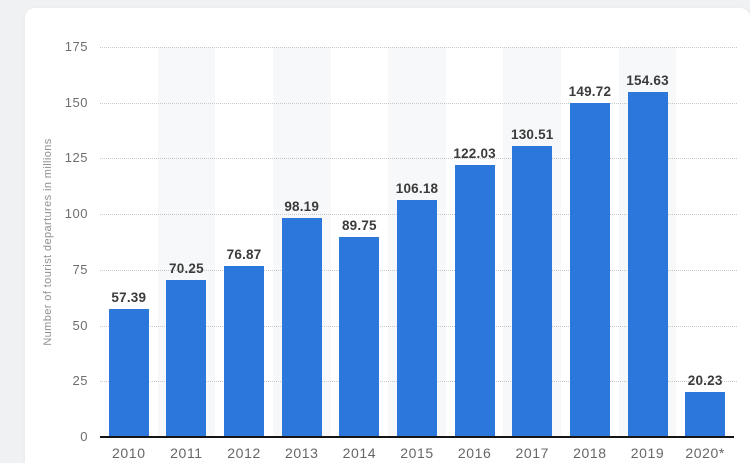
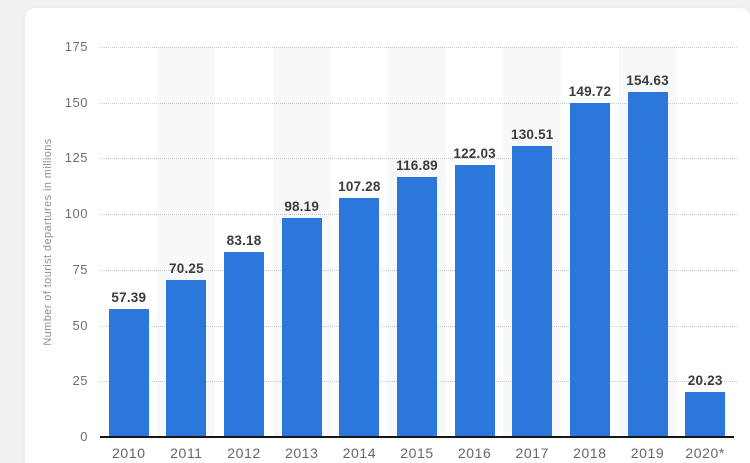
2012: 76.87 -> 83.18
2014: 89.75 -> 107.28
2015: 106.18 -> 116.89
